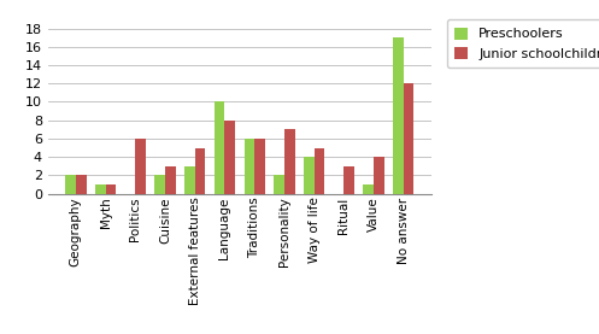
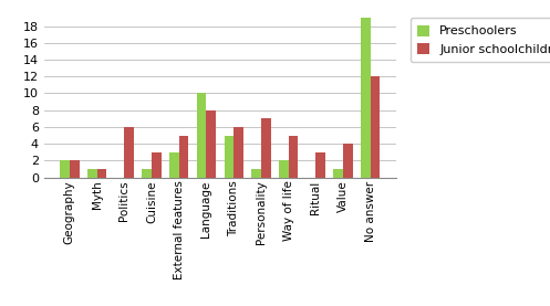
Preschoolers/Cuisine: 2 -> 1
Preschoolers/Traditions: 6 -> 5
Preschoolers/Personality: 2 -> 1
Preschoolers/Way of life: 4 -> 2
Preschoolers/No answer: 17 -> 19
